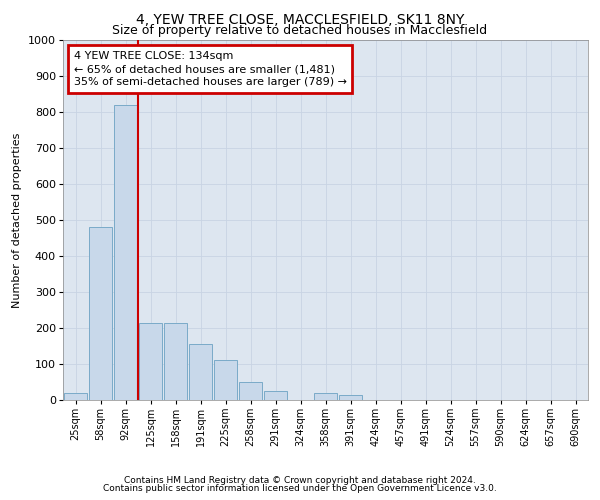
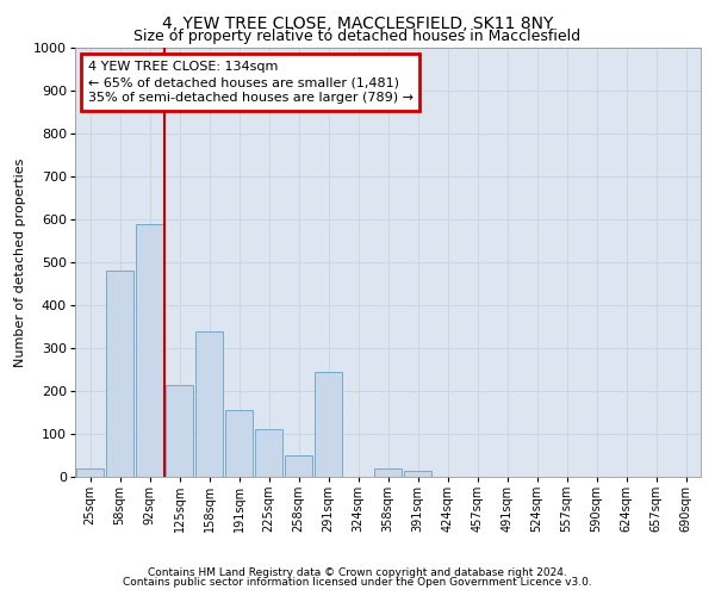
92sqm: 820 -> 590
158sqm: 215 -> 340
291sqm: 25 -> 245
